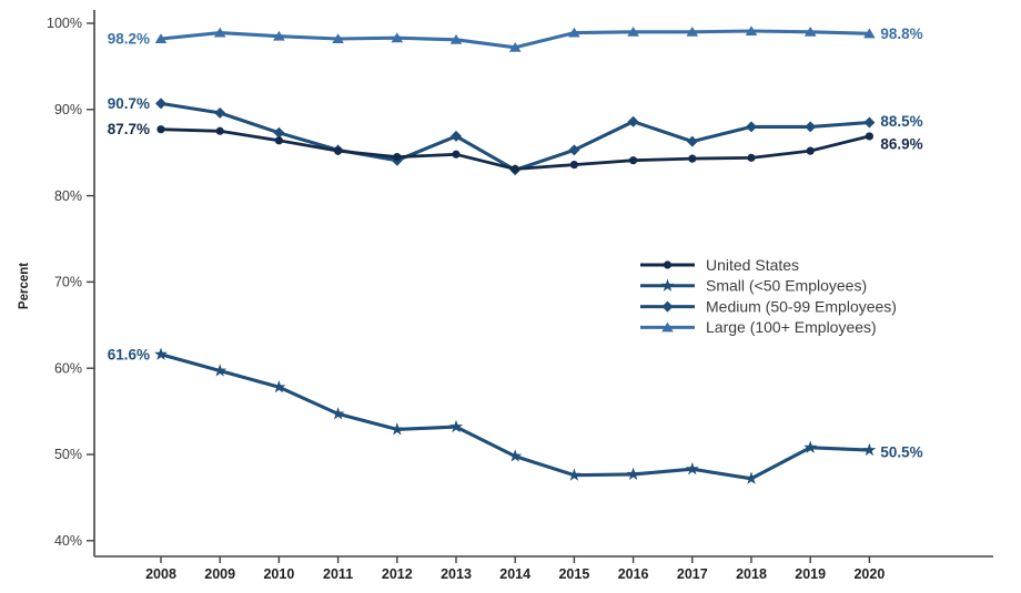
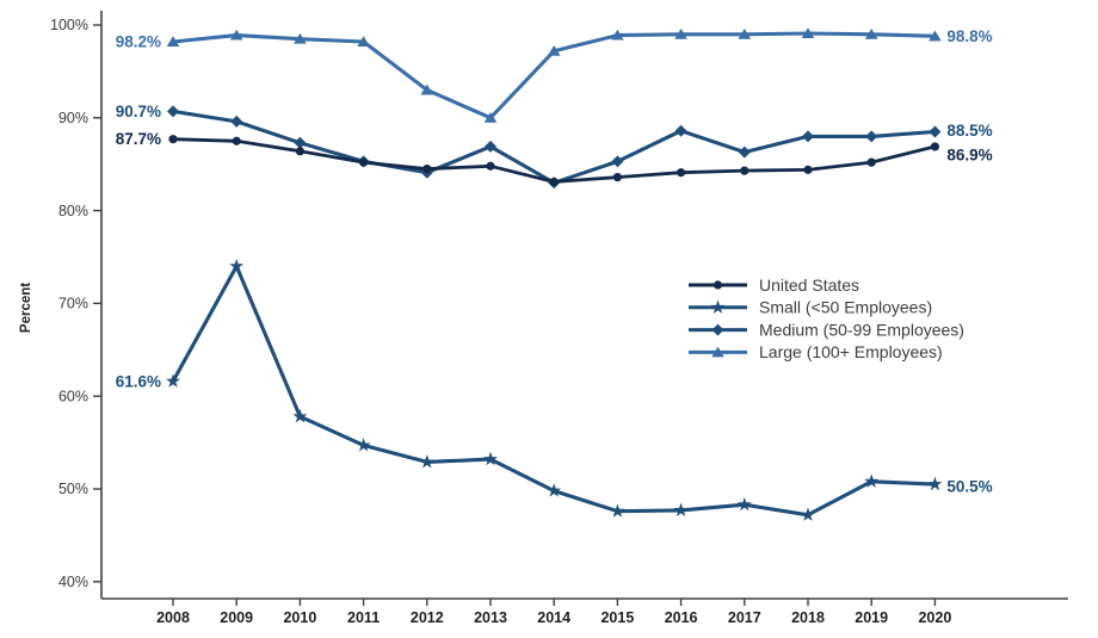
Small (<50 Employees)/2009: 60% -> 74%
Large (100+ Employees)/2012: 98% -> 93%
Large (100+ Employees)/2013: 98% -> 90%
